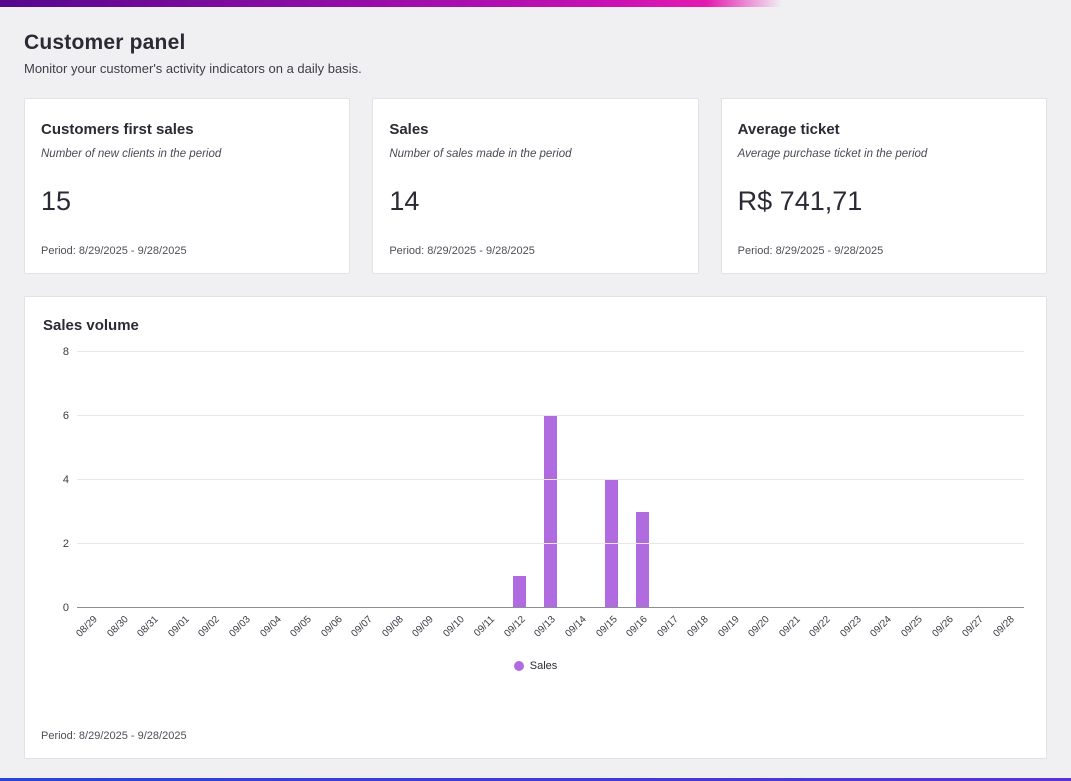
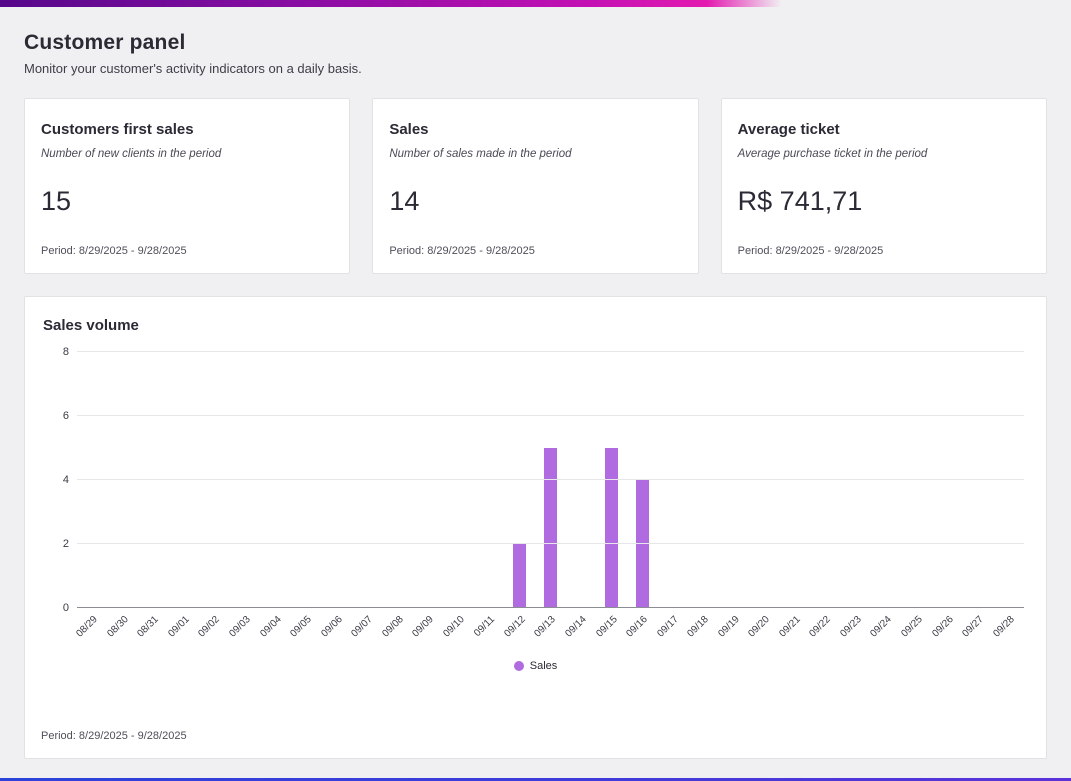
09/12: 1 -> 2
09/13: 6 -> 5
09/15: 4 -> 5
09/16: 3 -> 4
